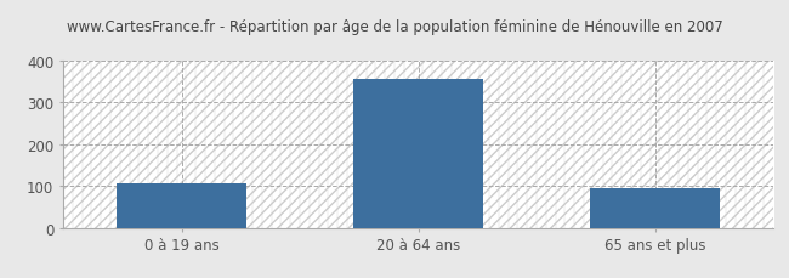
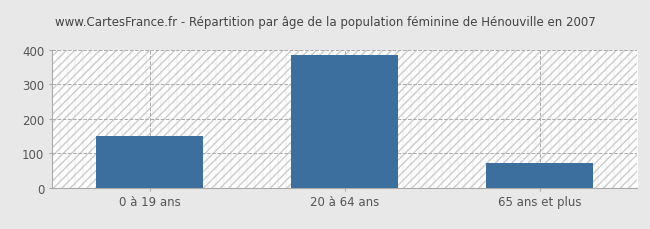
0 à 19 ans: 105 -> 150
20 à 64 ans: 355 -> 385
65 ans et plus: 95 -> 70
